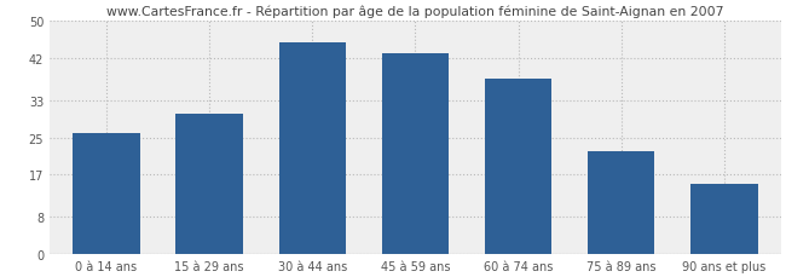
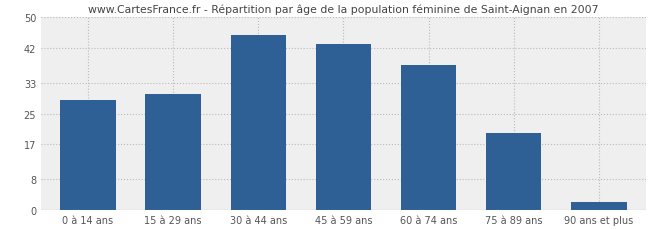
0 à 14 ans: 26.0 -> 28.5
75 à 89 ans: 22.0 -> 20.0
90 ans et plus: 15.0 -> 2.0
